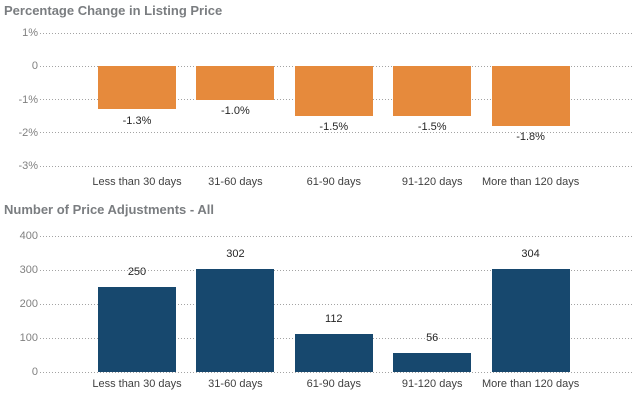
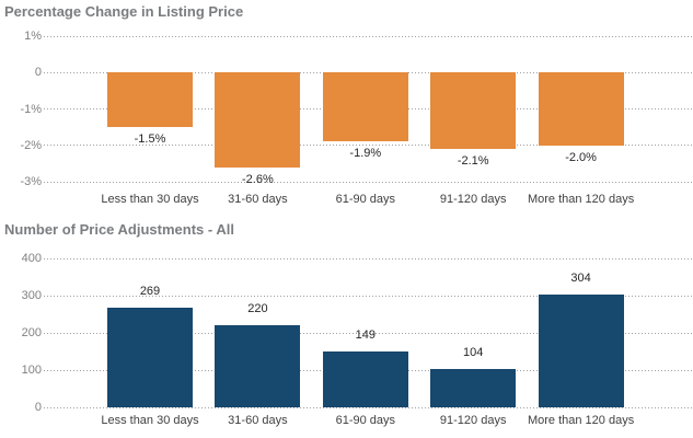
Percentage Change in Listing Price/Less than 30 days: -1.3% -> -1.5%
Percentage Change in Listing Price/31-60 days: -1.0% -> -2.6%
Percentage Change in Listing Price/61-90 days: -1.5% -> -1.9%
Percentage Change in Listing Price/91-120 days: -1.5% -> -2.1%
Percentage Change in Listing Price/More than 120 days: -1.8% -> -2.0%
Number of Price Adjustments - All/Less than 30 days: 250 -> 269
Number of Price Adjustments - All/31-60 days: 302 -> 220
Number of Price Adjustments - All/61-90 days: 112 -> 149
Number of Price Adjustments - All/91-120 days: 56 -> 104
